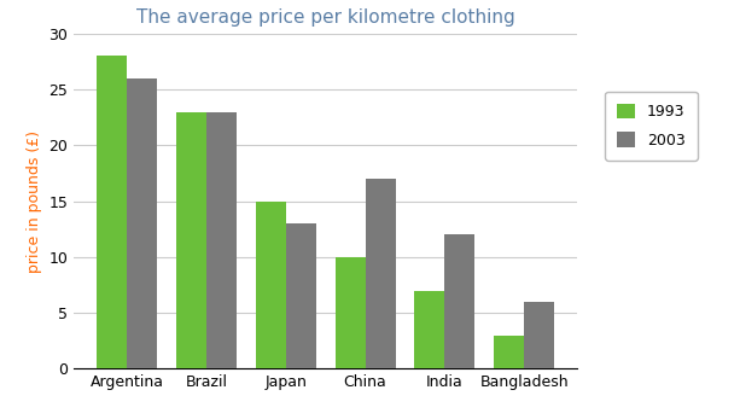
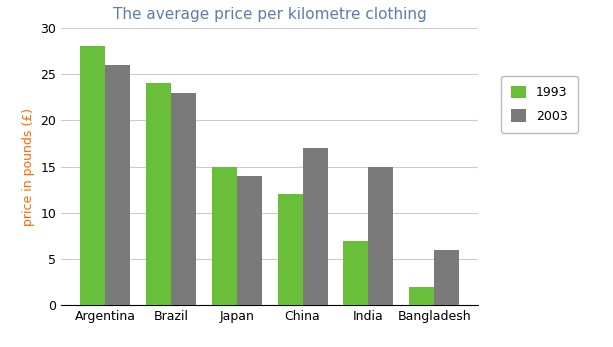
1993/Brazil: 23 -> 24
2003/Japan: 13 -> 14
1993/China: 10 -> 12
2003/India: 12 -> 15
1993/Bangladesh: 3 -> 2
